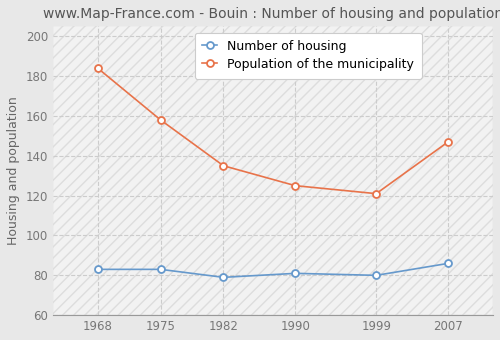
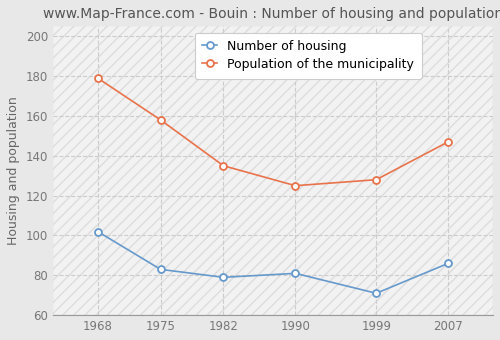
Number of housing/1968: 83 -> 102
Population of the municipality/1968: 184 -> 179
Number of housing/1999: 80 -> 71
Population of the municipality/1999: 121 -> 128
